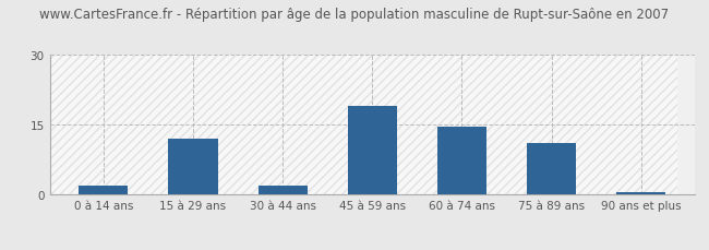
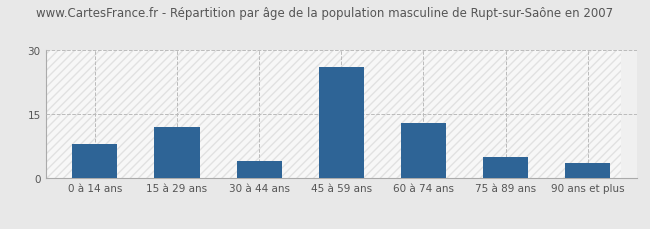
0 à 14 ans: 2.0 -> 8.0
30 à 44 ans: 2.0 -> 4.0
45 à 59 ans: 19.0 -> 26.0
60 à 74 ans: 14.5 -> 13.0
75 à 89 ans: 11.0 -> 5.0
90 ans et plus: 0.5 -> 3.5
